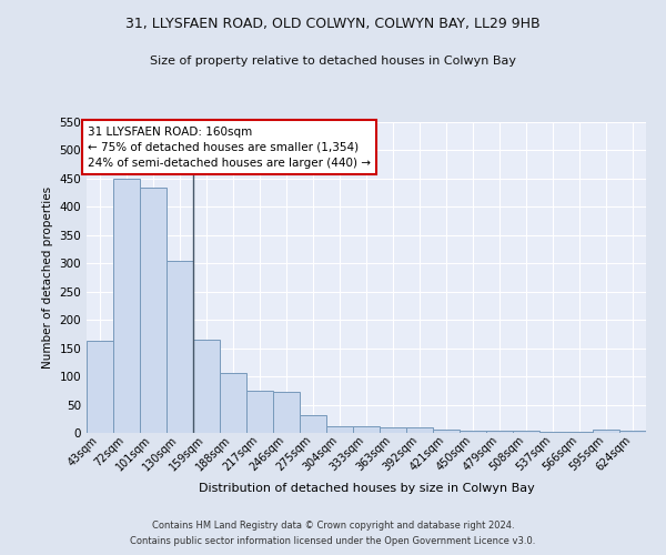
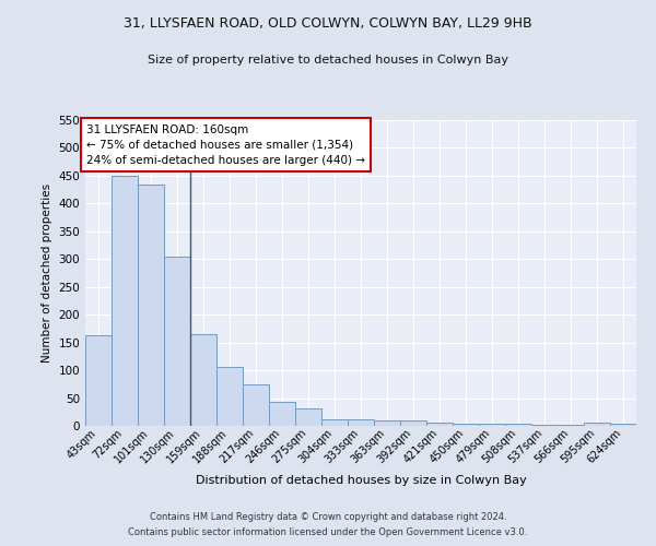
246sqm: 72 -> 44
